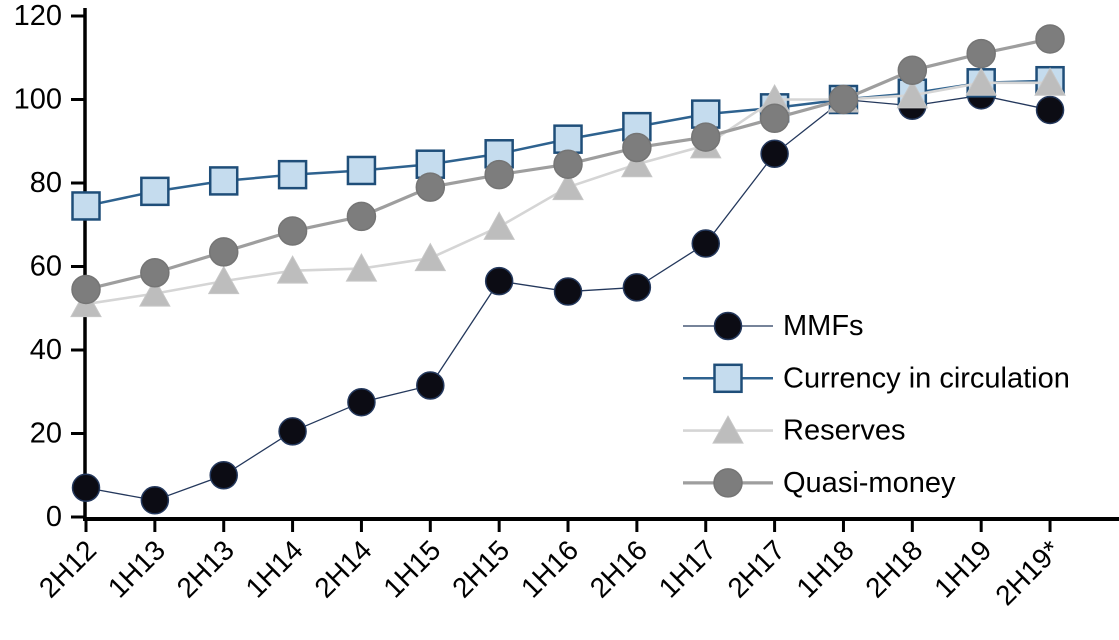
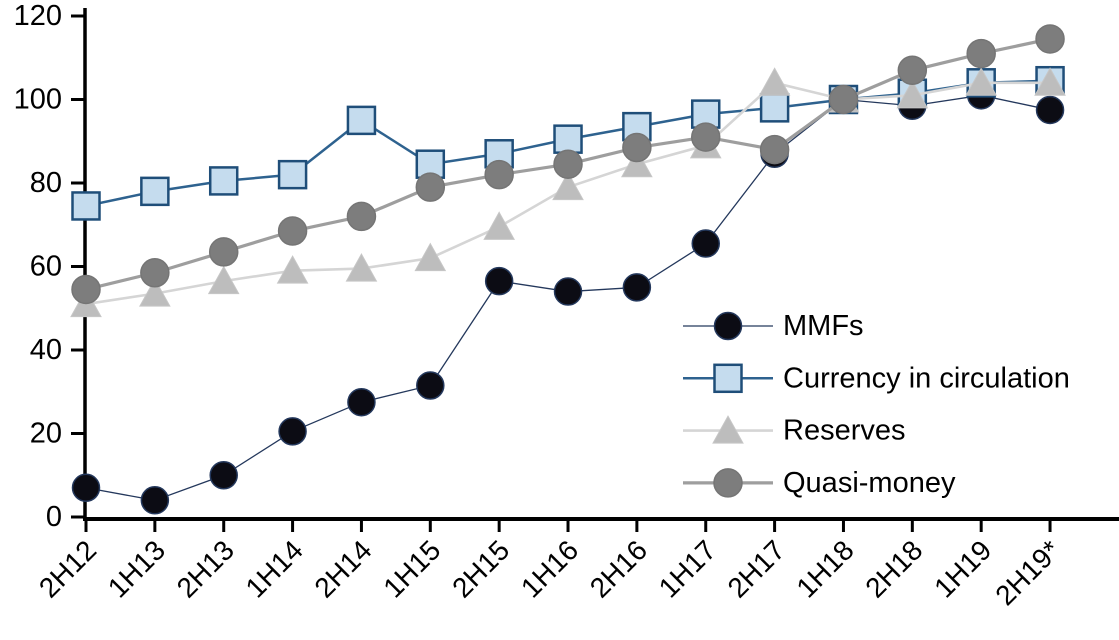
Currency in circulation/2H14: 83 -> 95
Reserves/2H17: 100 -> 104
Quasi-money/2H17: 96 -> 88
